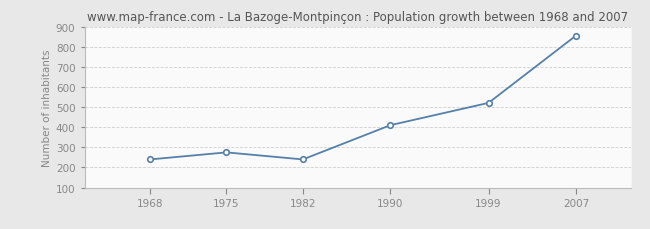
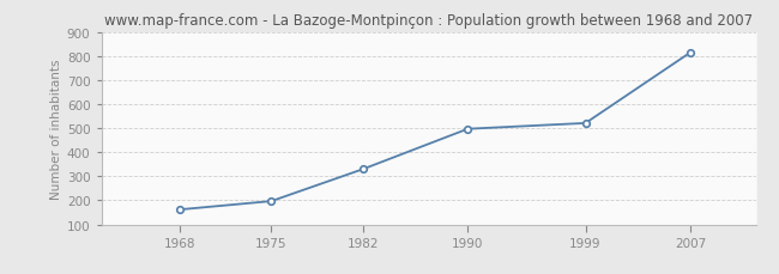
1968: 240 -> 162
1975: 275 -> 197
1982: 240 -> 330
1990: 410 -> 497
2007: 855 -> 814
